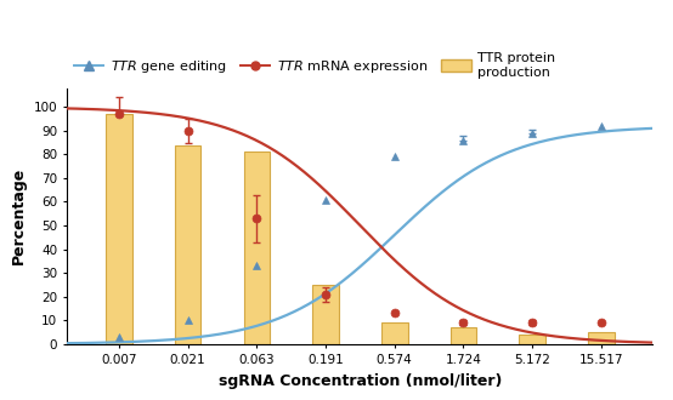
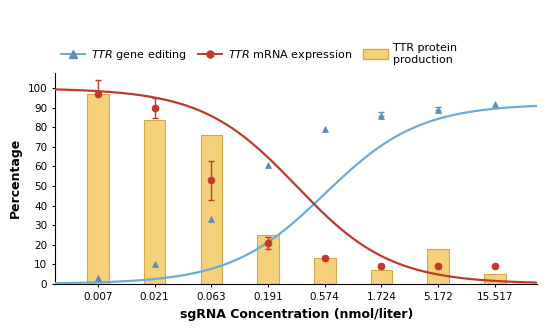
TTR protein production/0.063: 81 -> 76
TTR protein production/0.574: 9 -> 13
TTR protein production/5.172: 4 -> 18
